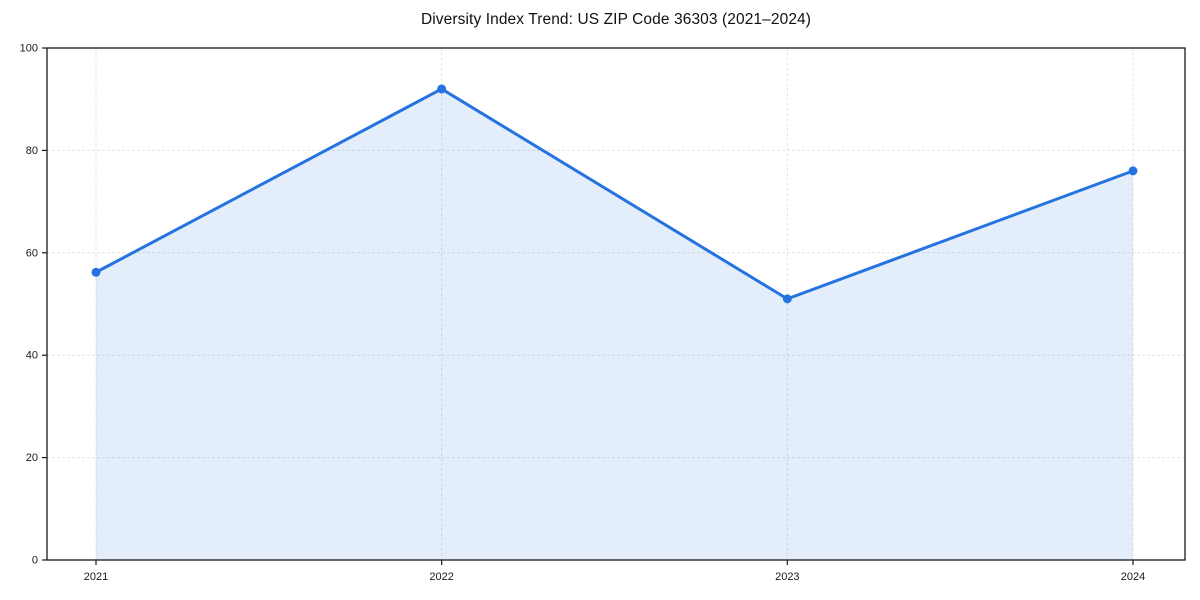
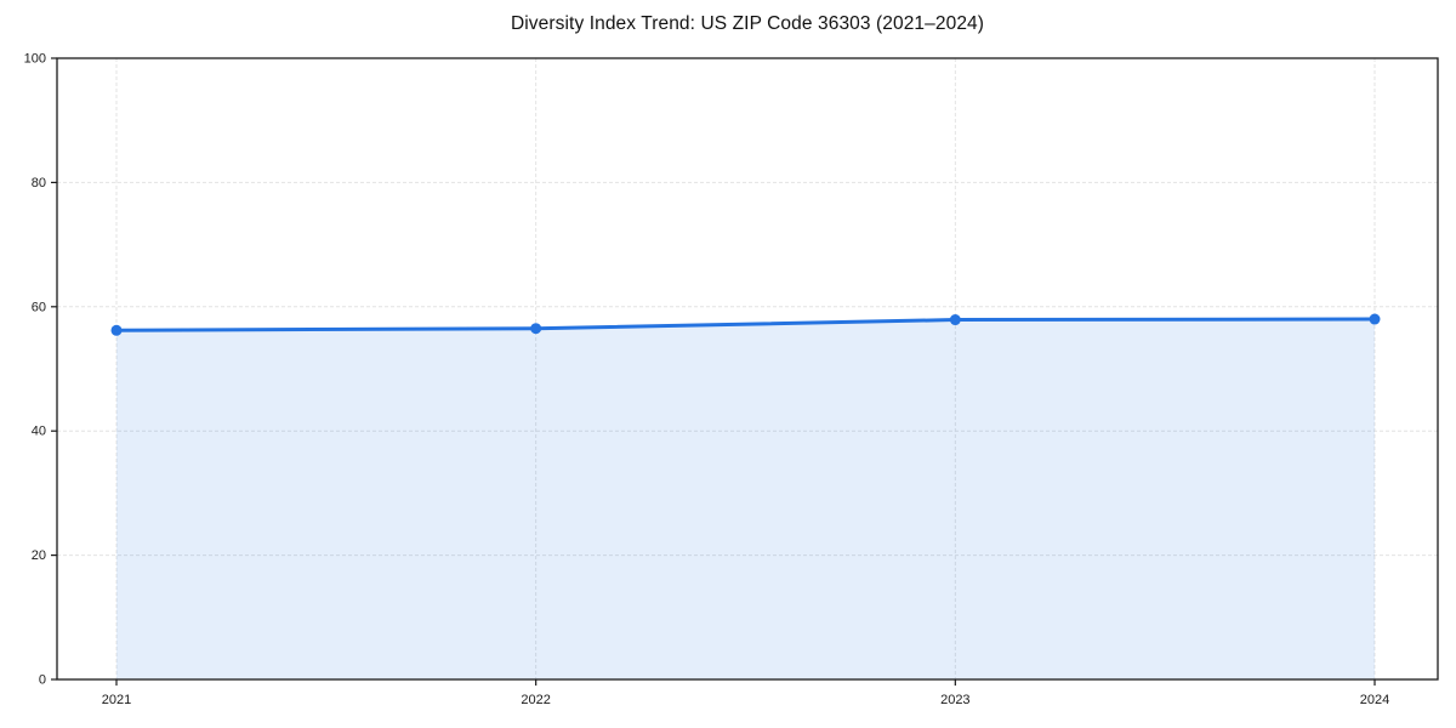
2022: 92 -> 56
2023: 51 -> 58
2024: 76 -> 58
